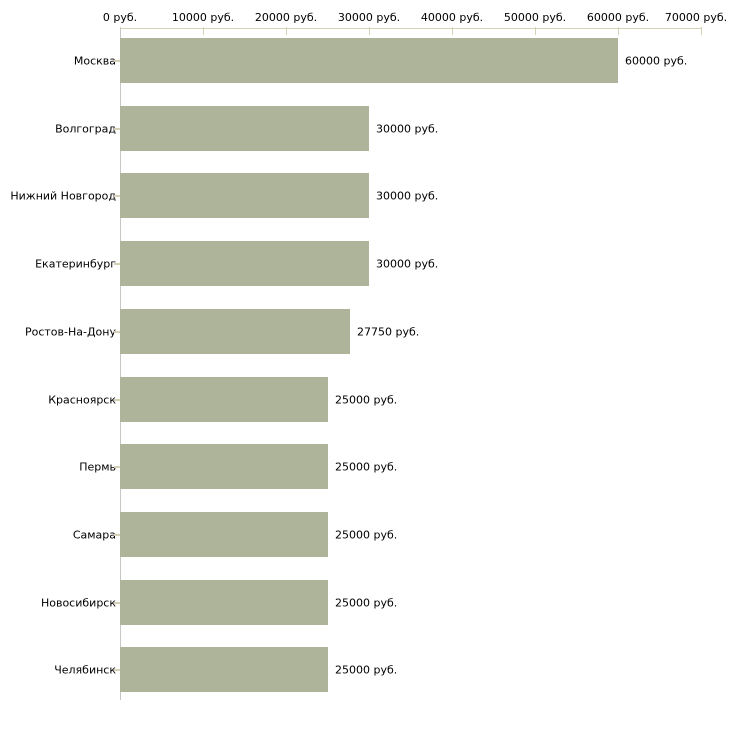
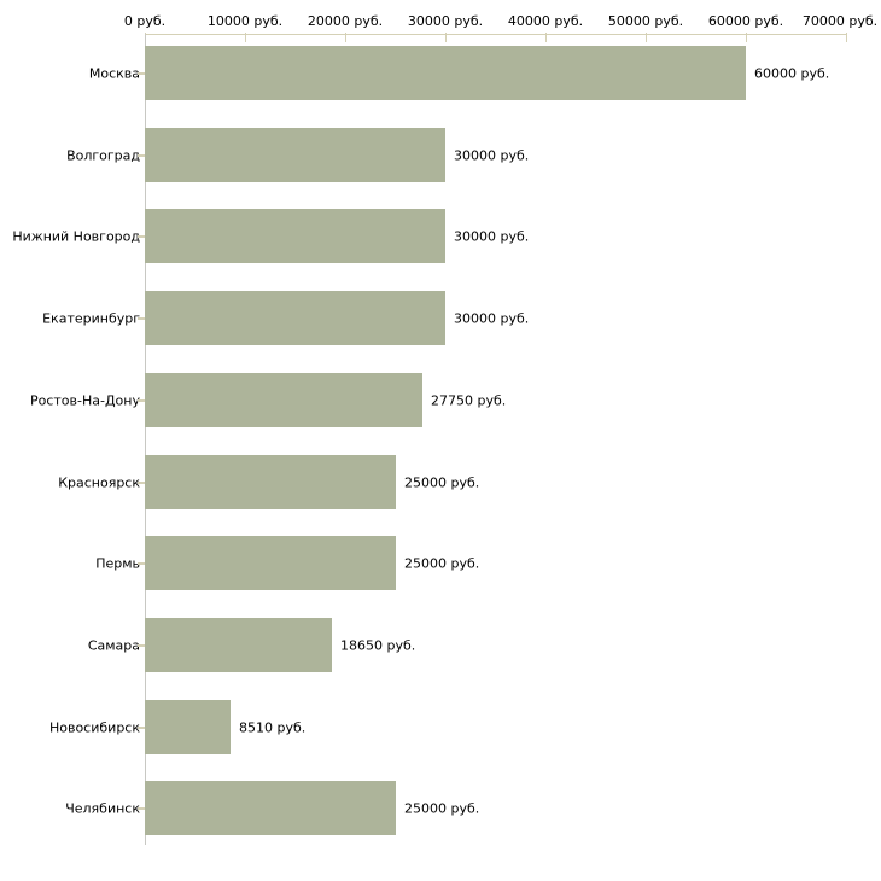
Самара: 25000 -> 18650
Новосибирск: 25000 -> 8510
